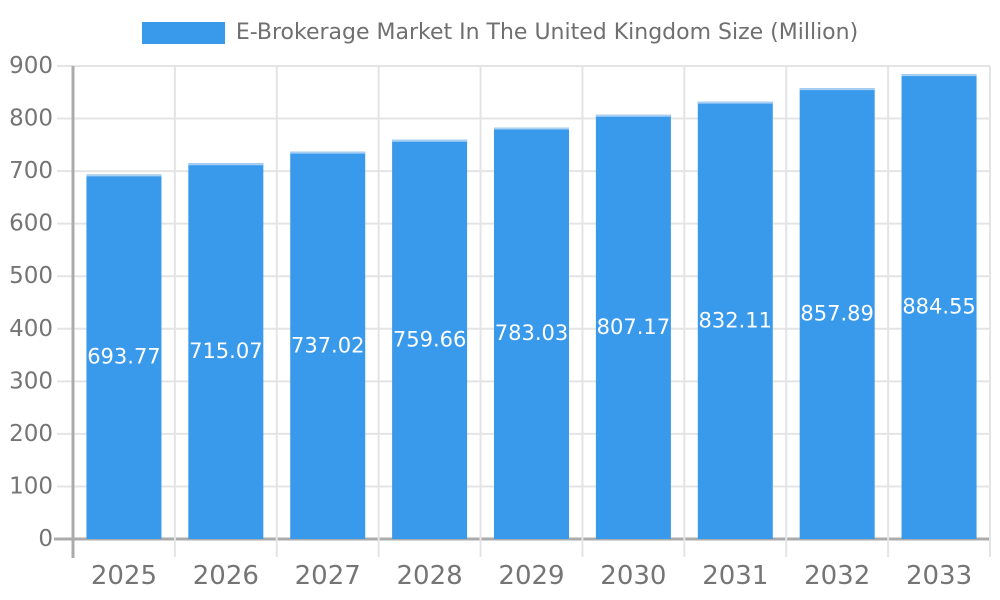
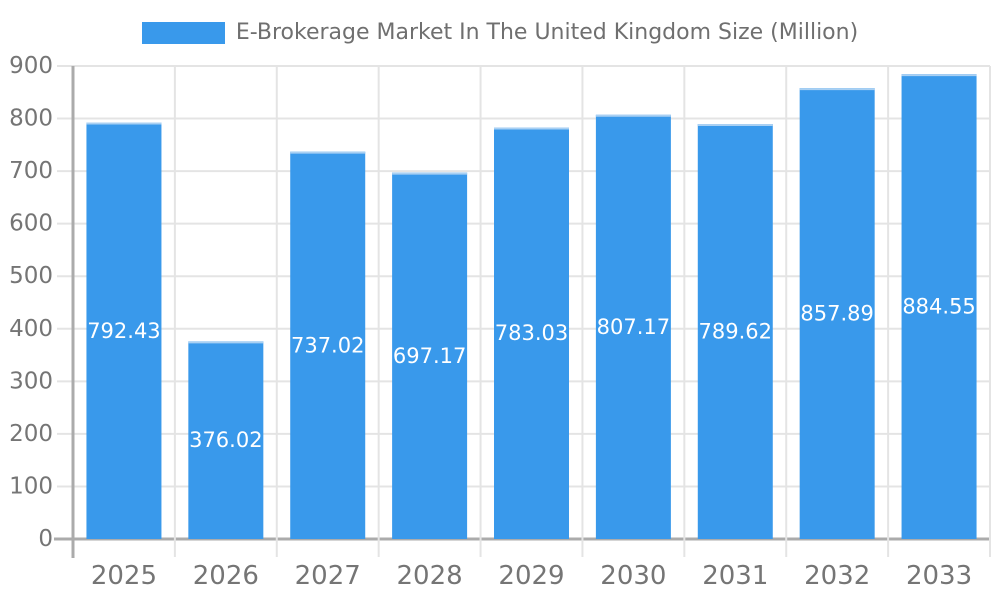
2025: 693.77 -> 792.43
2026: 715.07 -> 376.02
2028: 759.66 -> 697.17
2031: 832.11 -> 789.62
